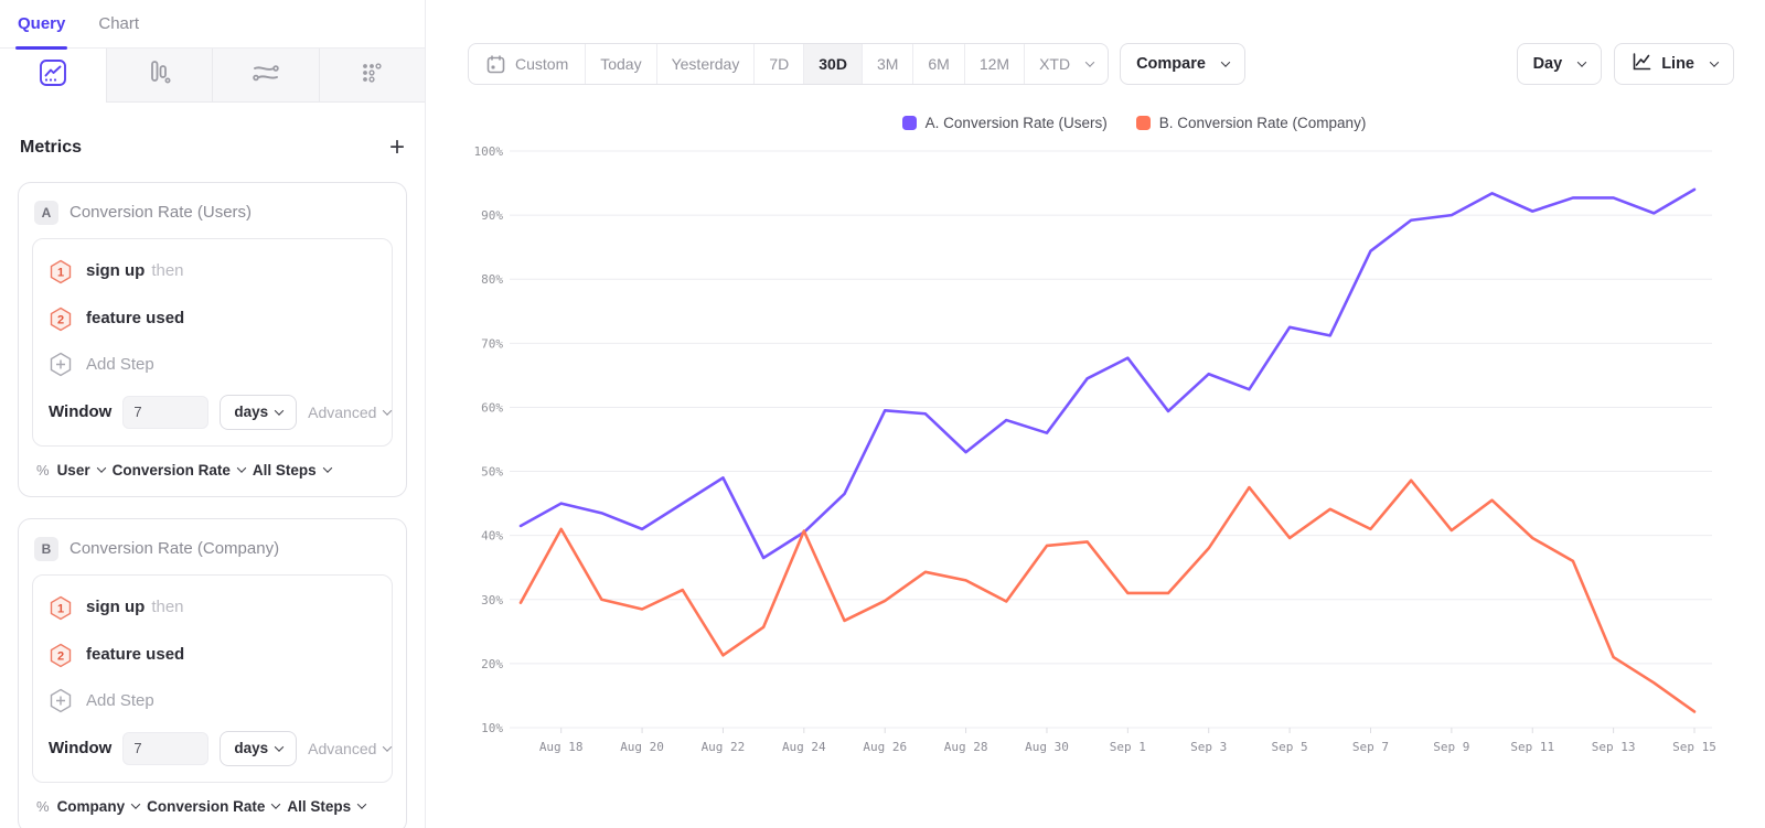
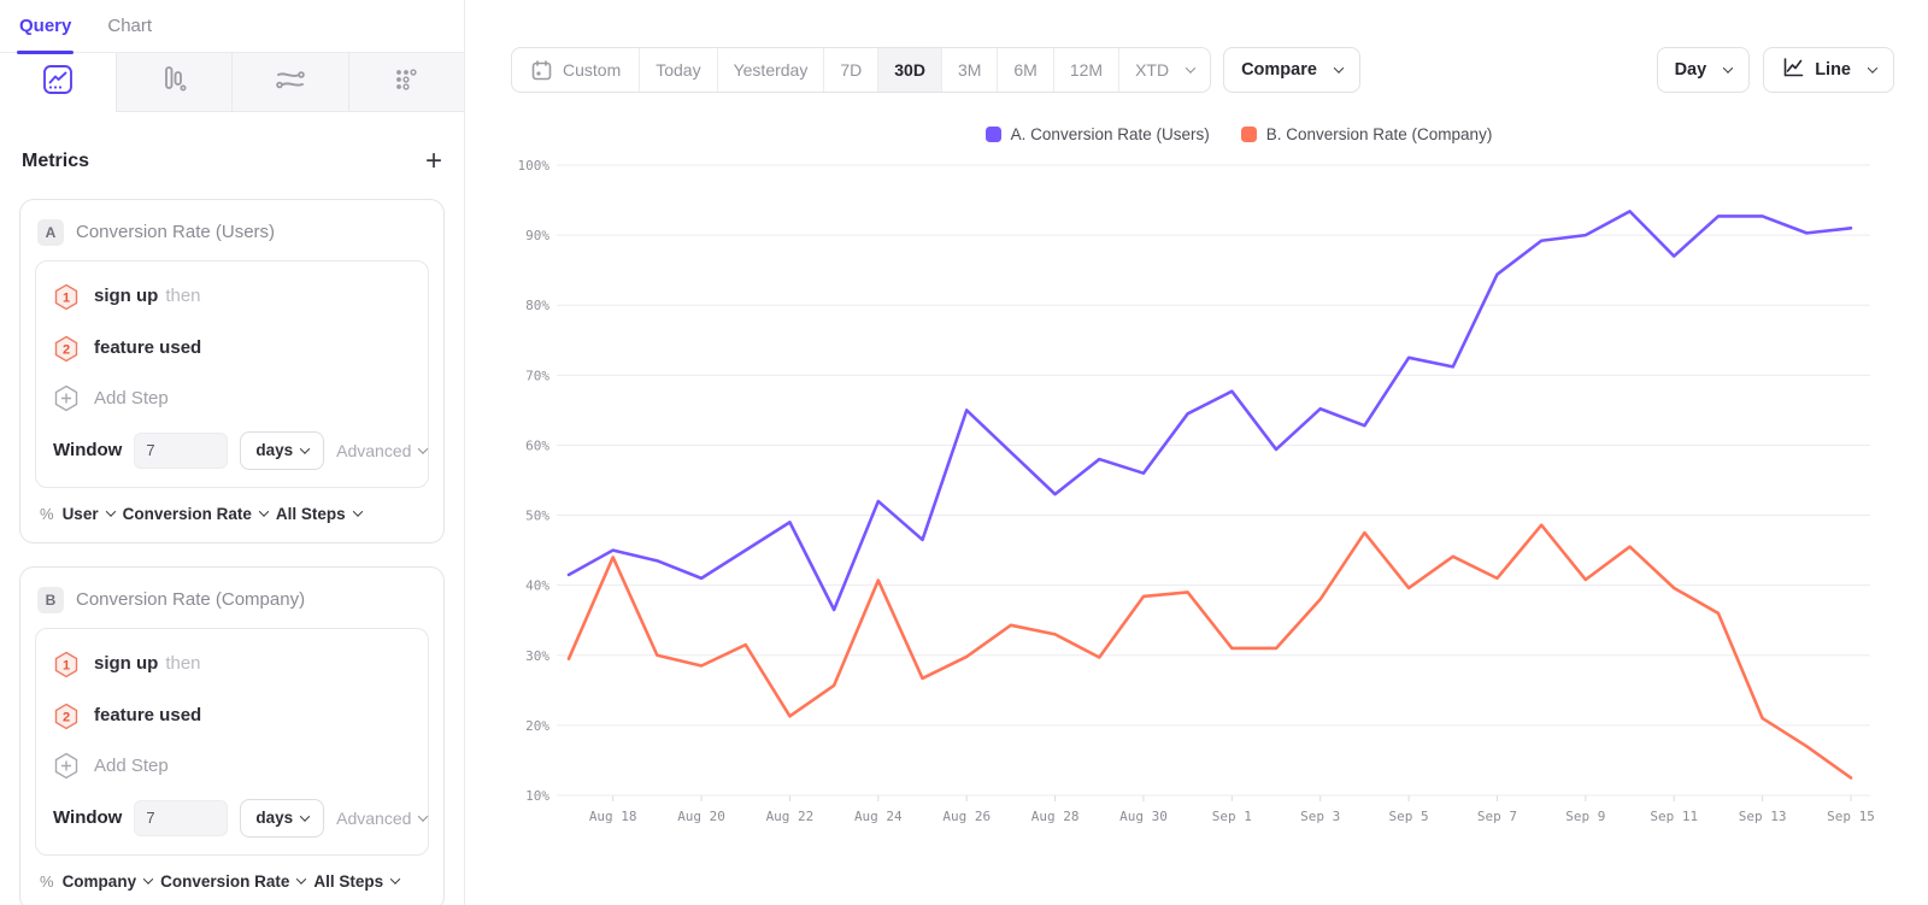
B. Conversion Rate (Company)/Aug 18: 41% -> 44%
A. Conversion Rate (Users)/Aug 24: 40% -> 52%
A. Conversion Rate (Users)/Aug 26: 60% -> 65%
A. Conversion Rate (Users)/Sep 11: 91% -> 87%
A. Conversion Rate (Users)/Sep 15: 94% -> 91%
